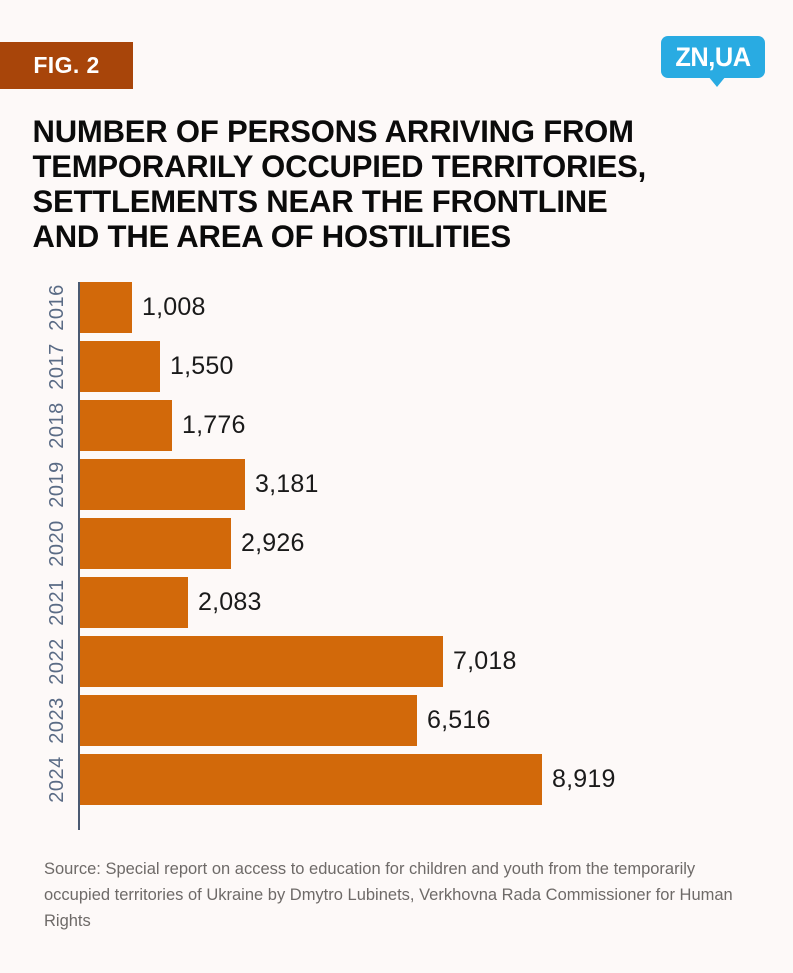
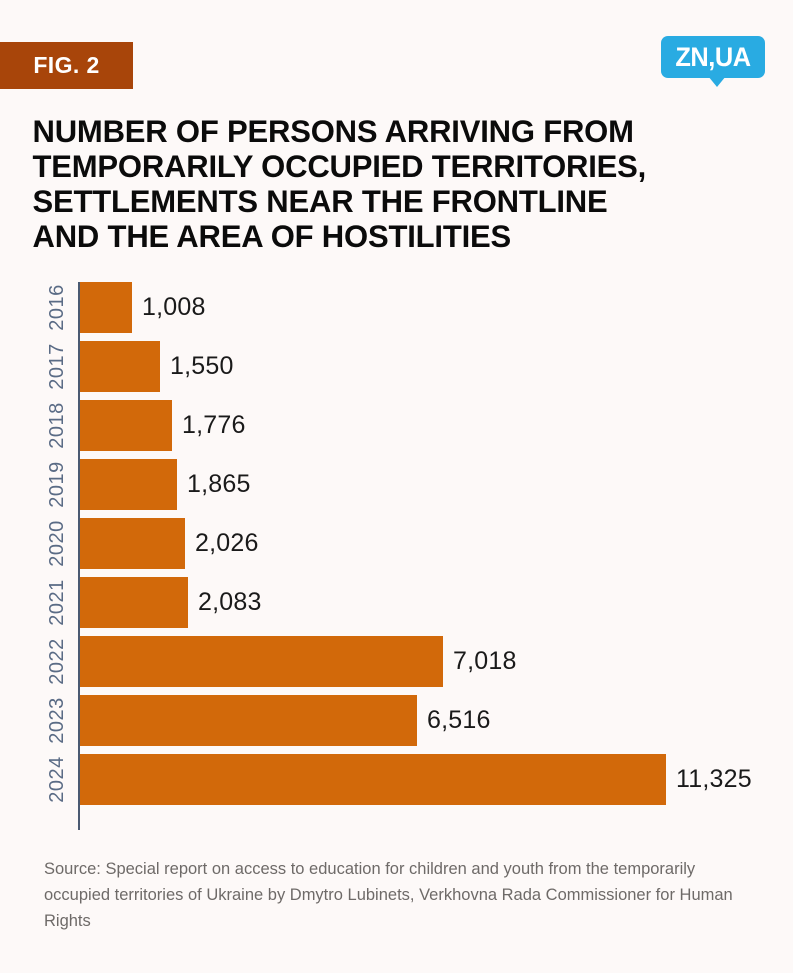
2019: 3,181 -> 1,865
2020: 2,926 -> 2,026
2024: 8,919 -> 11,325
